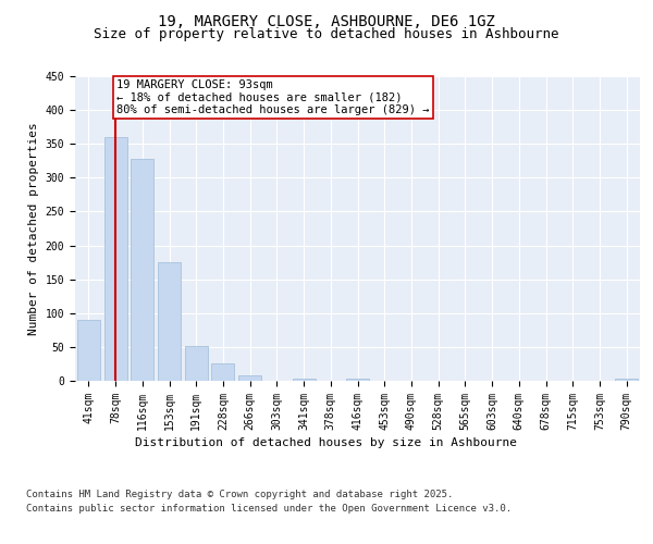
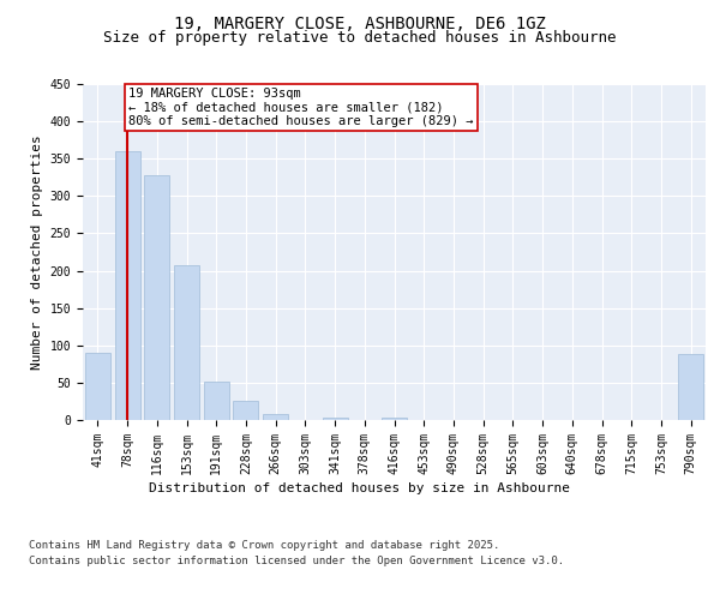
153sqm: 175 -> 208
790sqm: 3 -> 88
